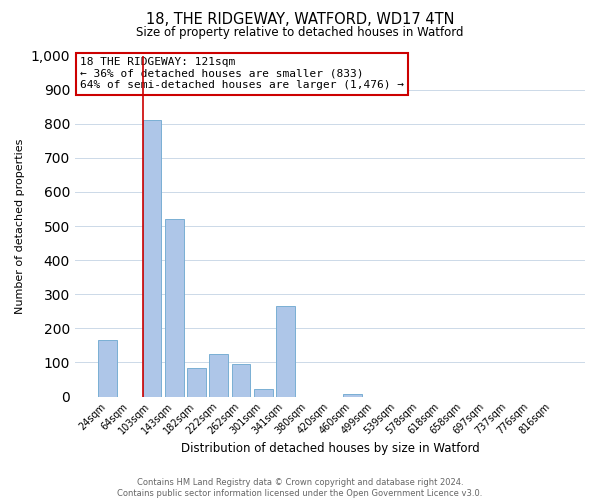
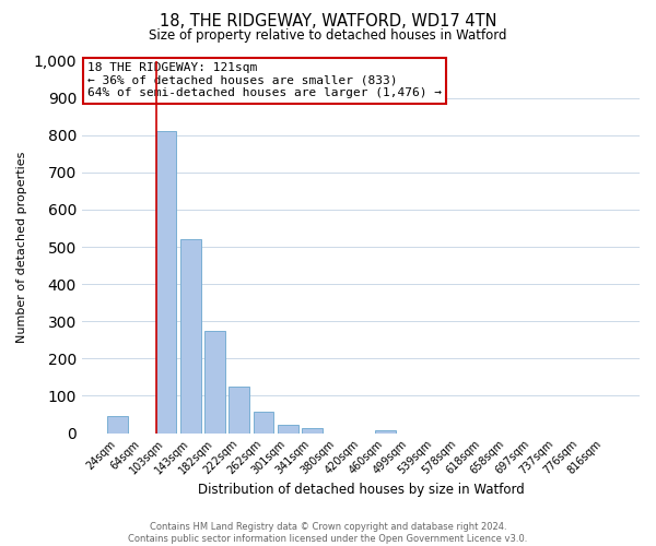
24sqm: 165 -> 46
182sqm: 85 -> 275
262sqm: 95 -> 57
341sqm: 265 -> 12
